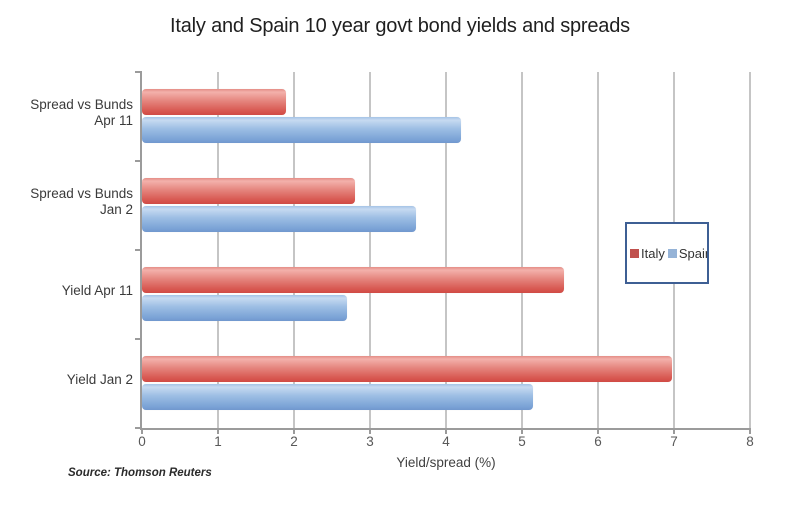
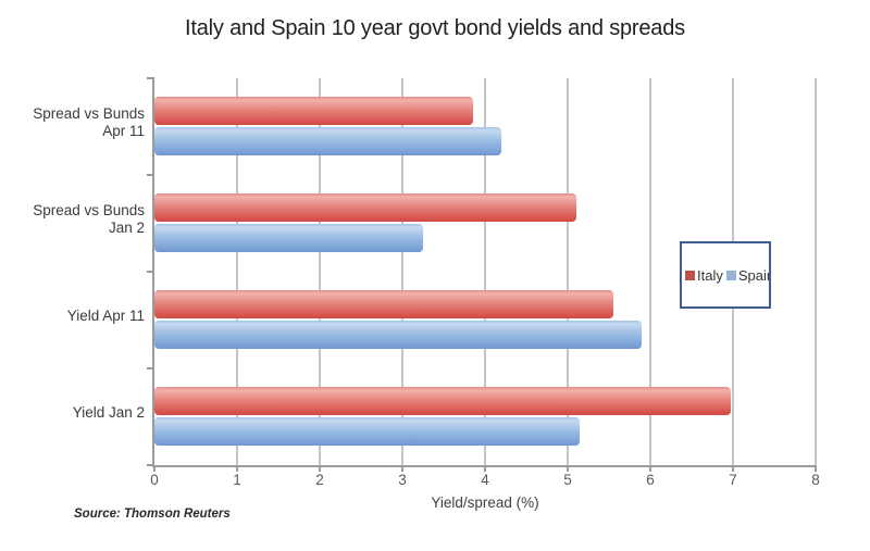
Italy/Spread vs Bunds Apr 11: 1.9 -> 3.9
Italy/Spread vs Bunds Jan 2: 2.8 -> 5.1
Spain/Spread vs Bunds Jan 2: 3.6 -> 3.2
Spain/Yield Apr 11: 2.7 -> 5.9
